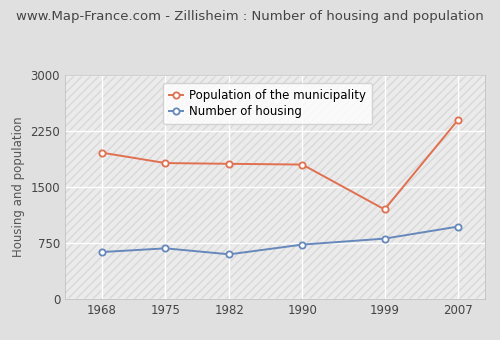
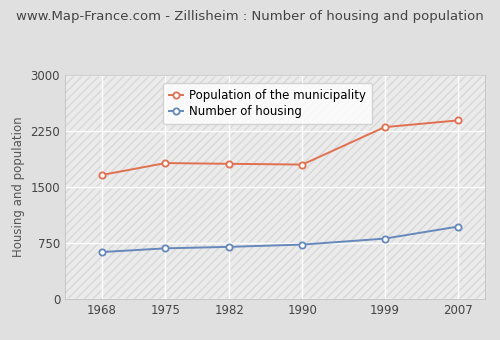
Population of the municipality/1968: 1960 -> 1660
Number of housing/1982: 600 -> 700
Population of the municipality/1999: 1200 -> 2300
